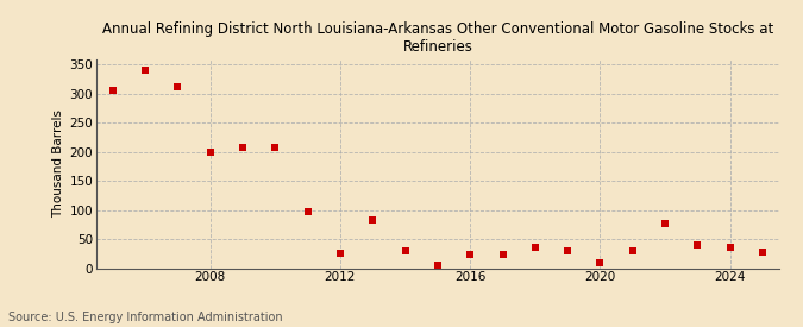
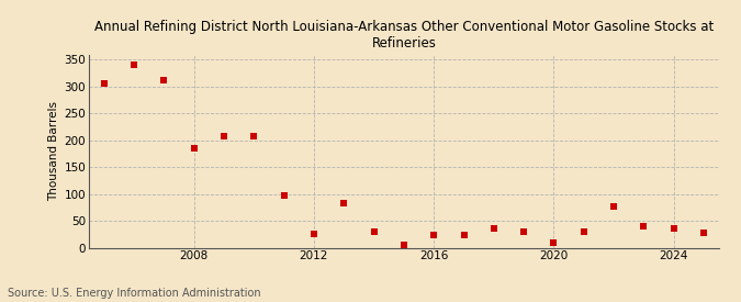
2008: 200 -> 185
